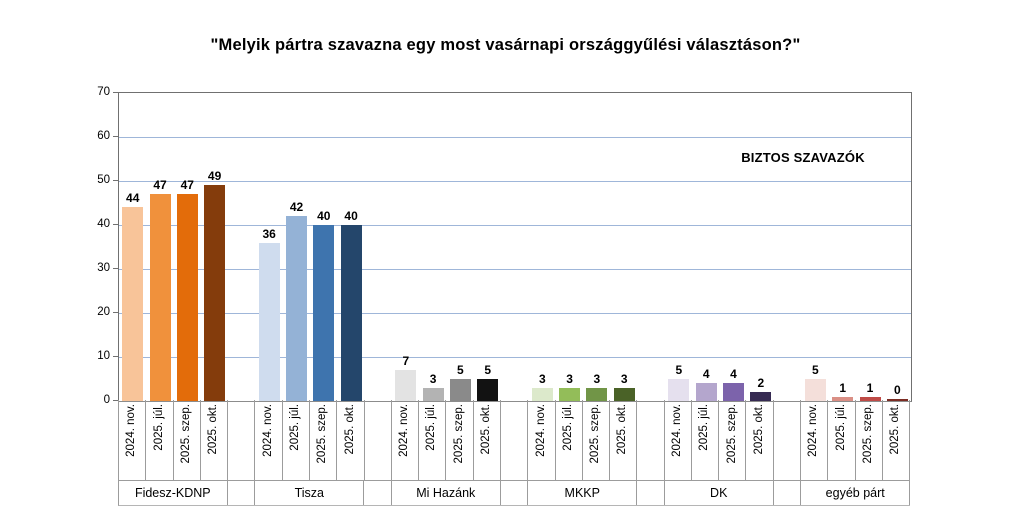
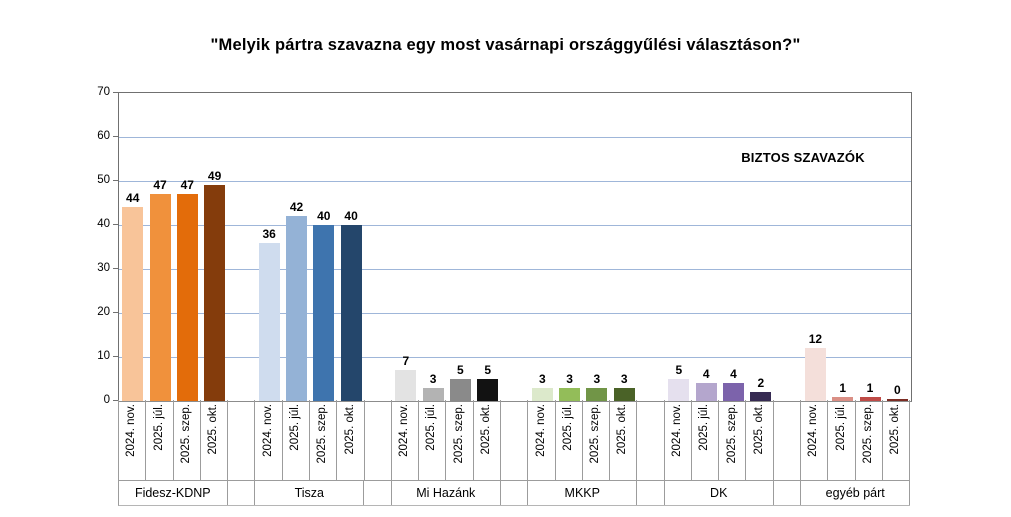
egyéb párt/2024. nov.: 5 -> 12
